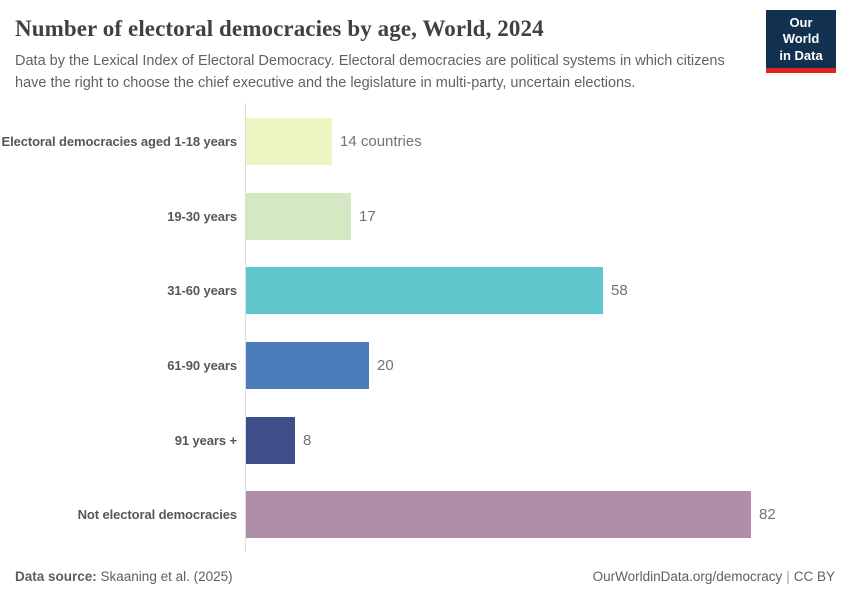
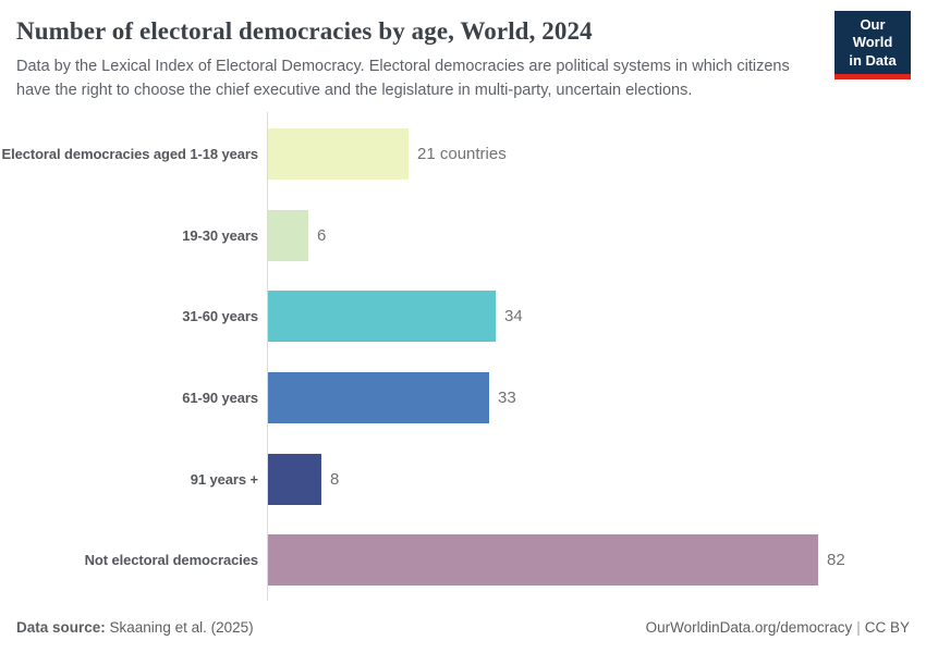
Electoral democracies aged 1-18 years: 14 -> 21
19-30 years: 17 -> 6
31-60 years: 58 -> 34
61-90 years: 20 -> 33
